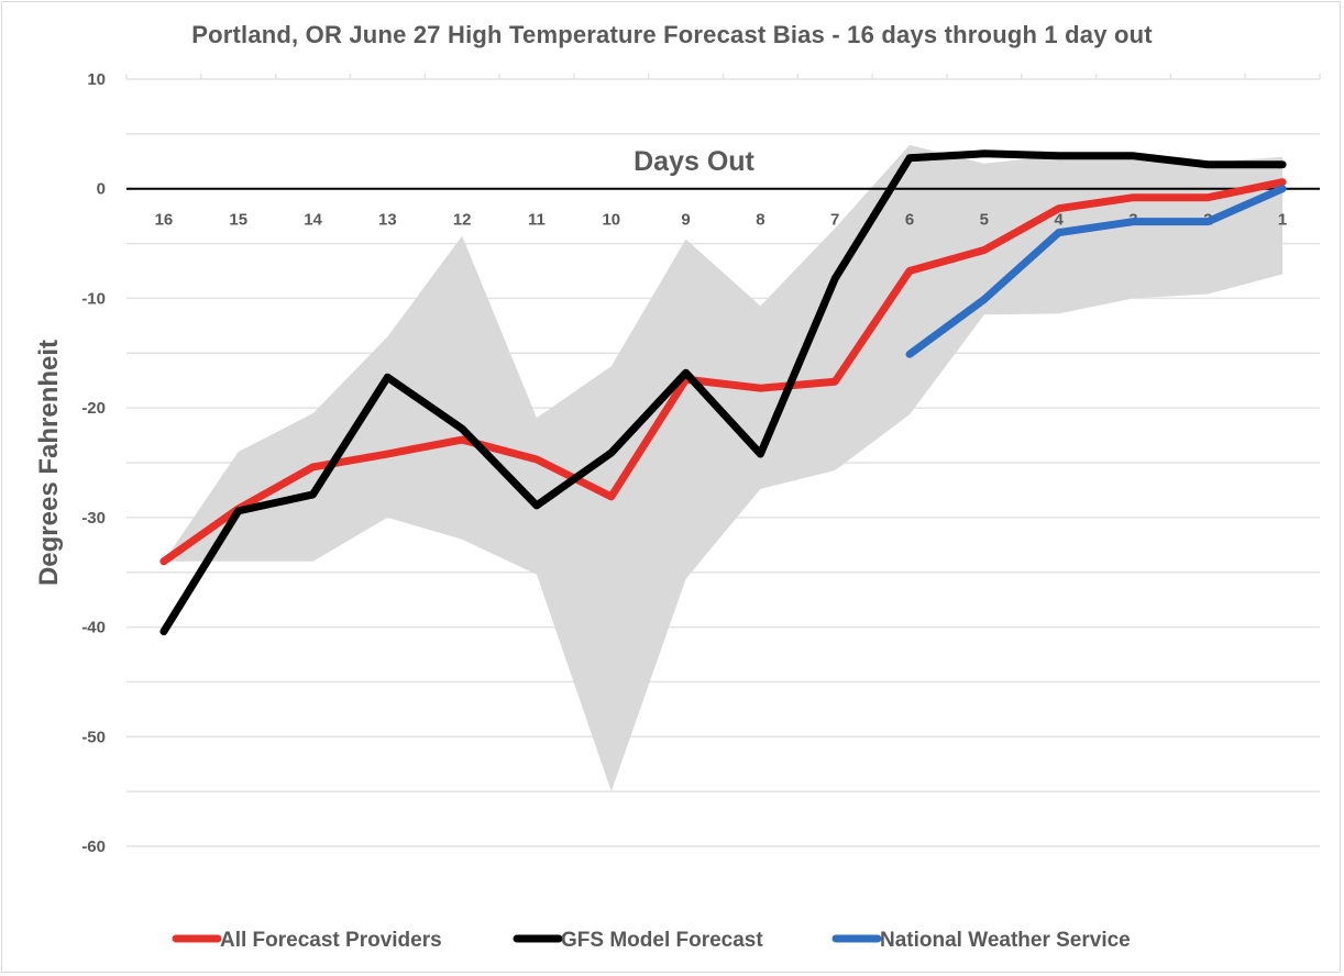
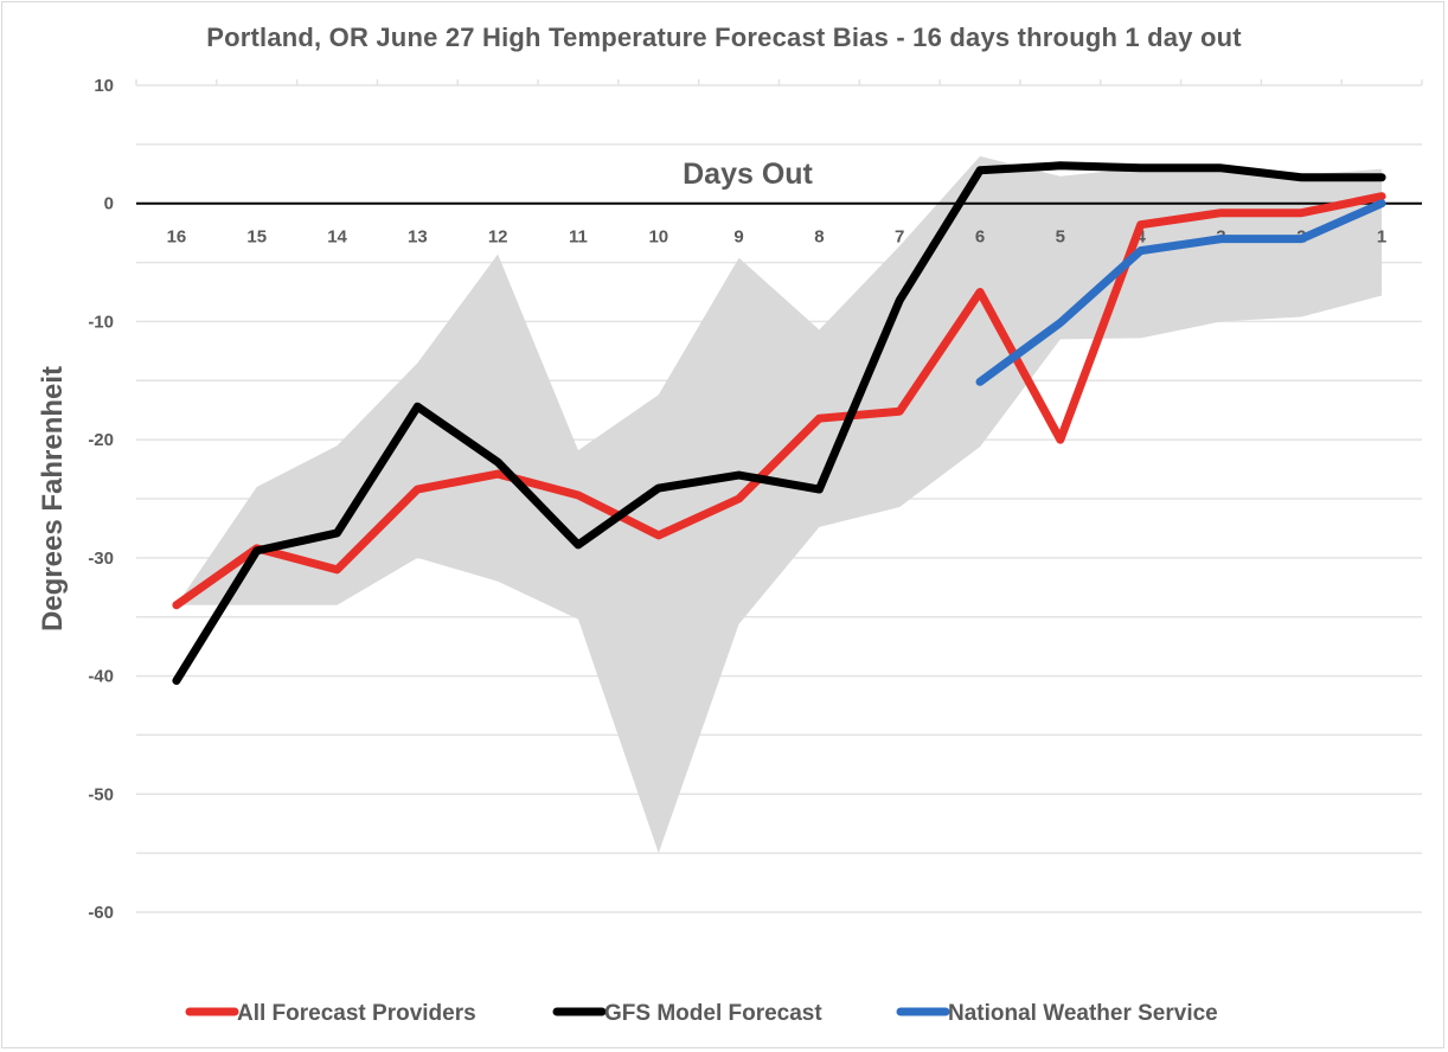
All Forecast Providers/14: -25 -> -31
All Forecast Providers/9: -17 -> -25
GFS Model Forecast/9: -17 -> -23
All Forecast Providers/5: -6 -> -20
